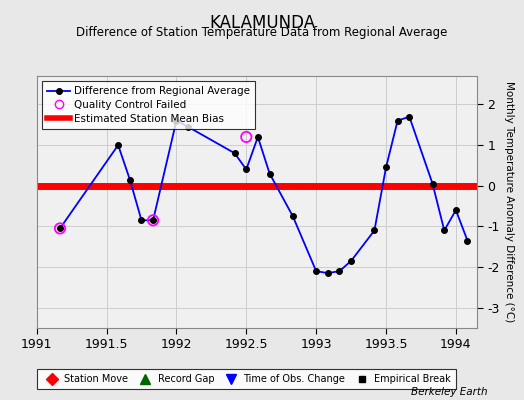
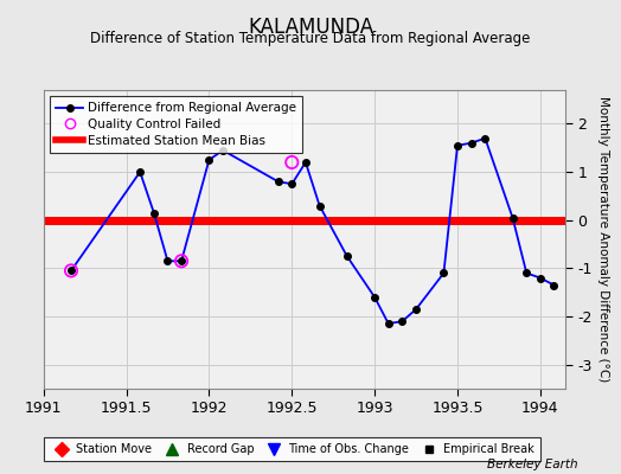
Time of Obs. Change/1992: 1.60 -> 1.25
Time of Obs. Change/1992.5: 0.40 -> 0.75
Time of Obs. Change/1993: -2.10 -> -1.60
Time of Obs. Change/1993.5: 0.45 -> 1.55
Time of Obs. Change/1994: -0.60 -> -1.20
